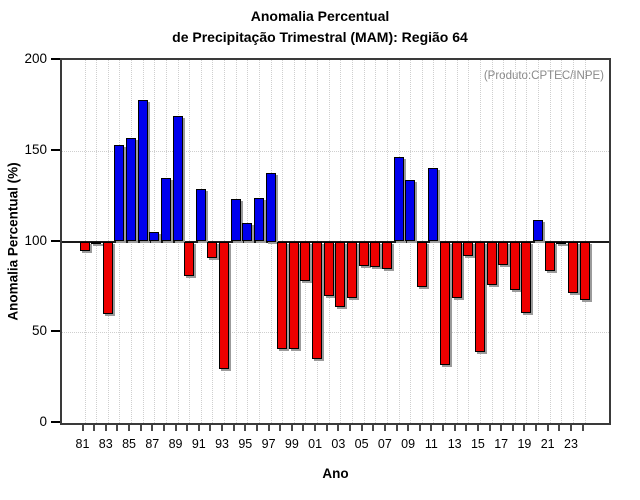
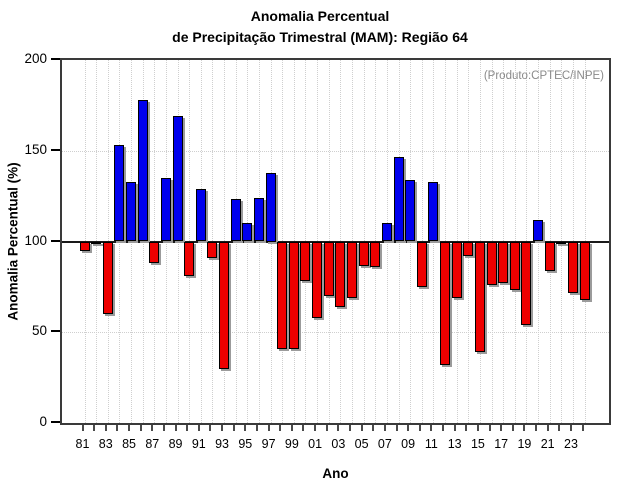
85: 157 -> 133
87: 105 -> 88
01: 36 -> 58
07: 85 -> 110
11: 140 -> 133
17: 87 -> 77
19: 60 -> 54
